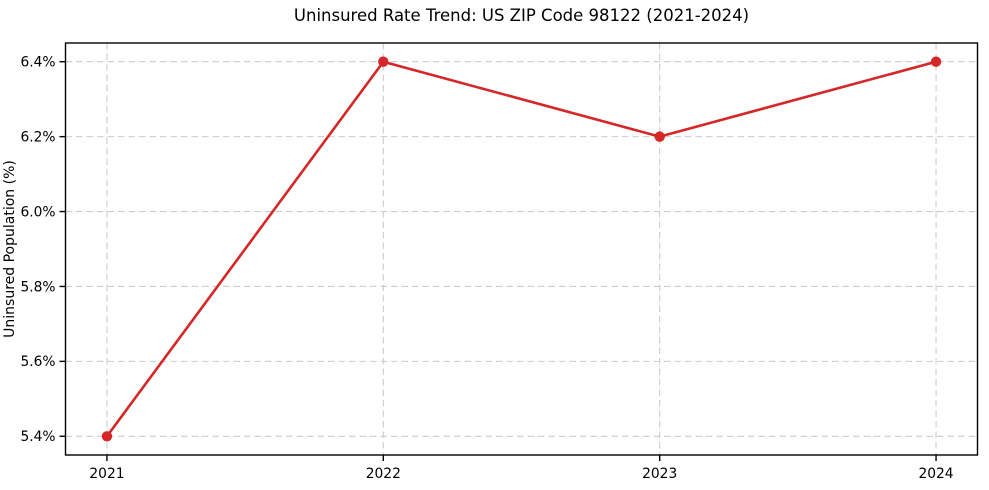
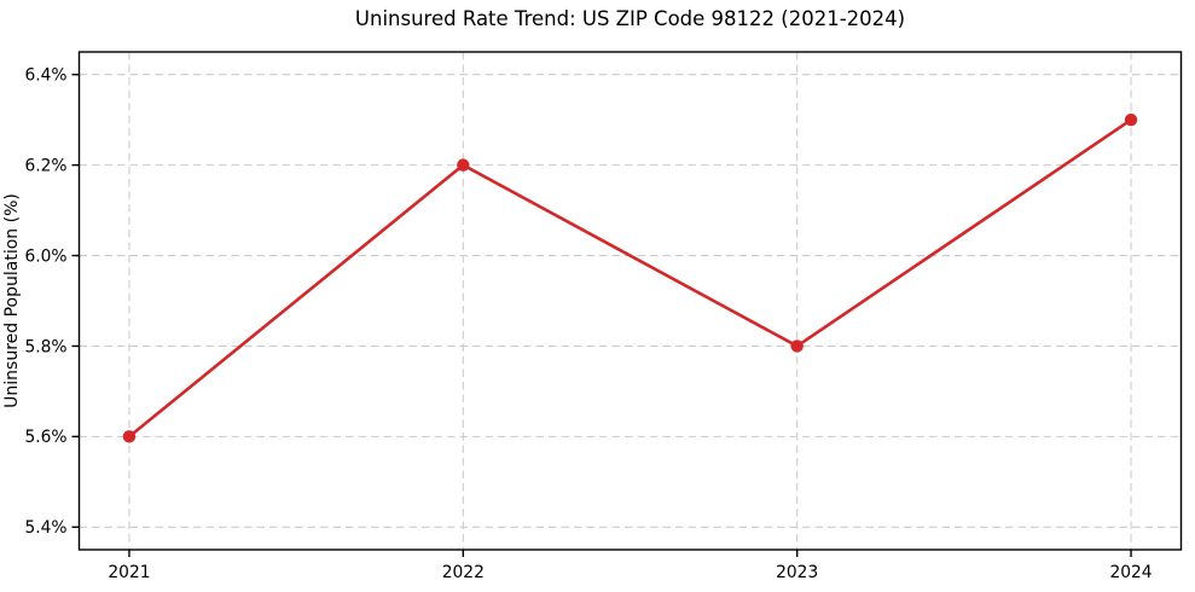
2021: 5.4% -> 5.6%
2022: 6.4% -> 6.2%
2023: 6.2% -> 5.8%
2024: 6.4% -> 6.3%
